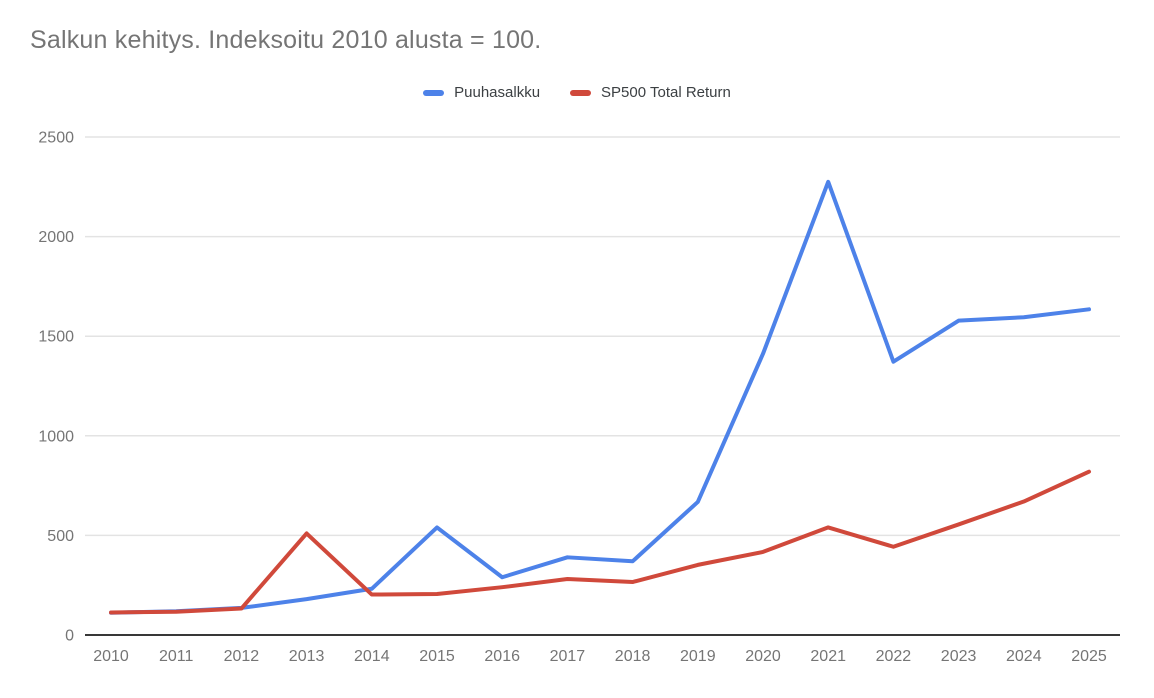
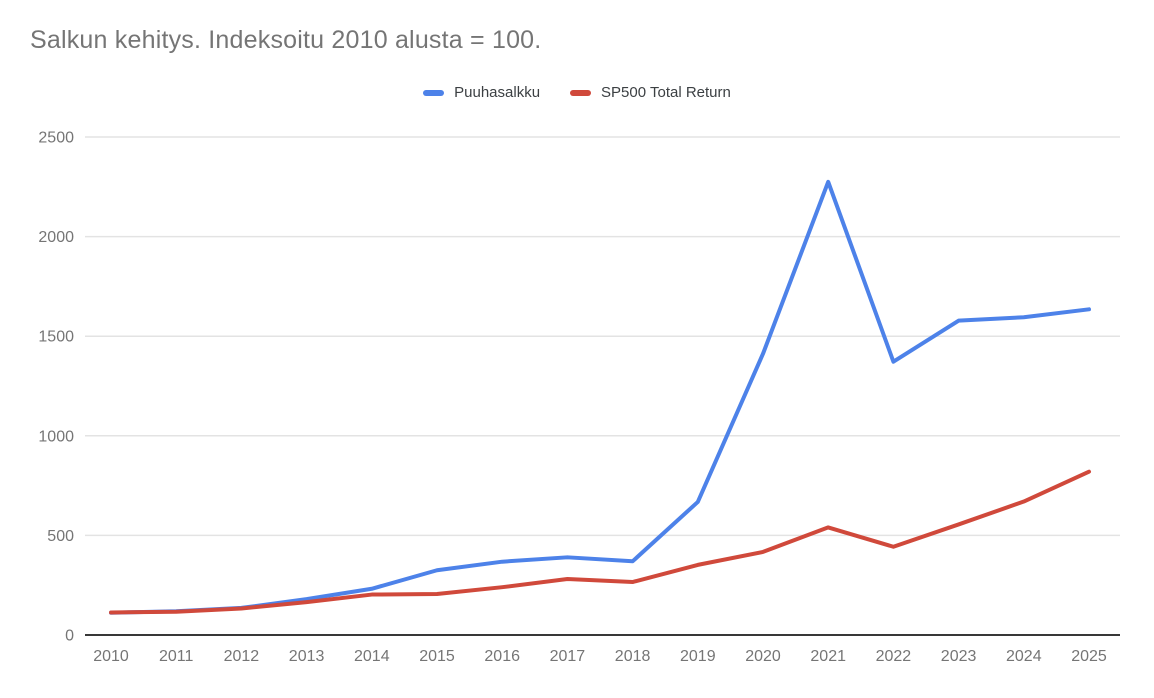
SP500 Total Return/2013: 510 -> 160
Puuhasalkku/2015: 540 -> 320
Puuhasalkku/2016: 290 -> 370
